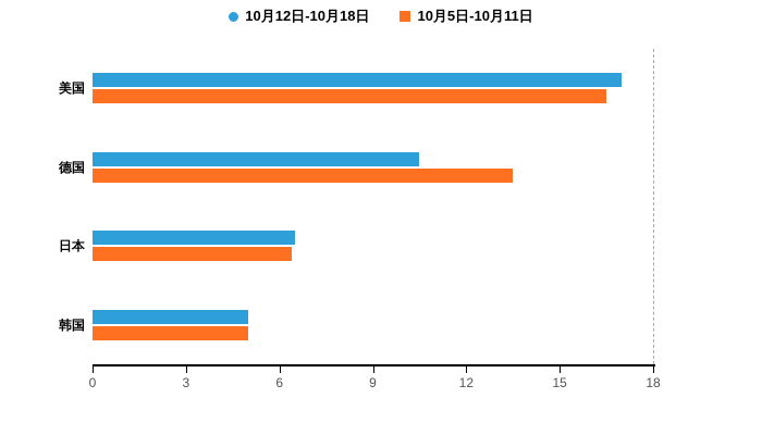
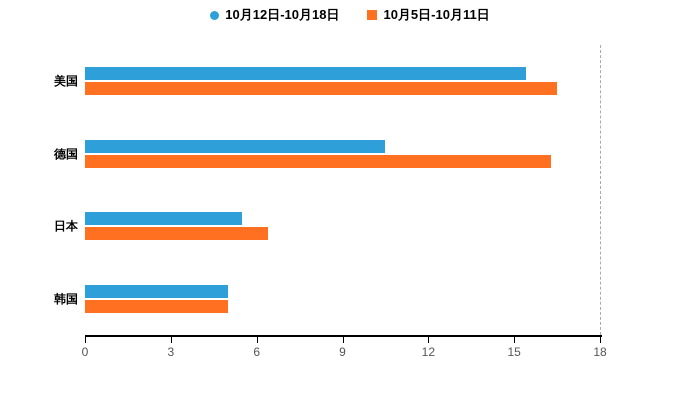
10月12日-10月18日/美国: 17.0 -> 15.4
10月5日-10月11日/德国: 13.5 -> 16.3
10月12日-10月18日/日本: 6.5 -> 5.5
